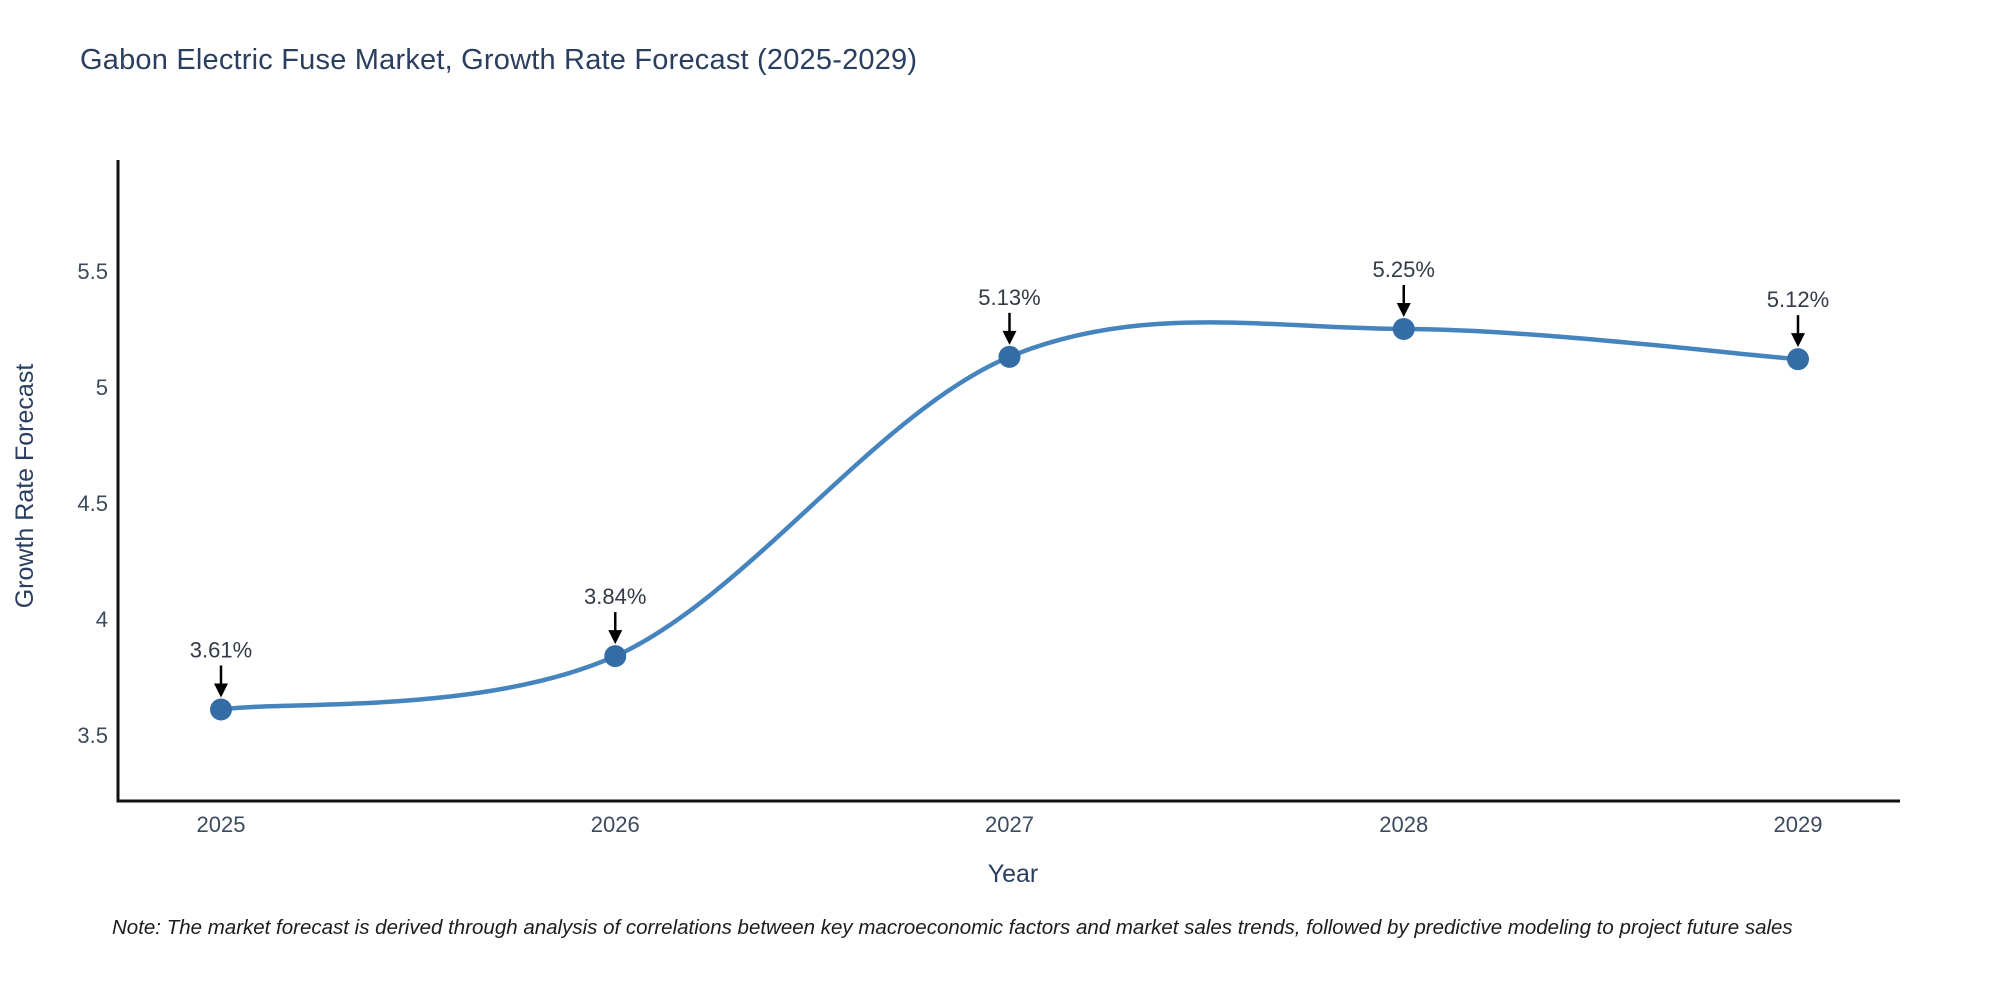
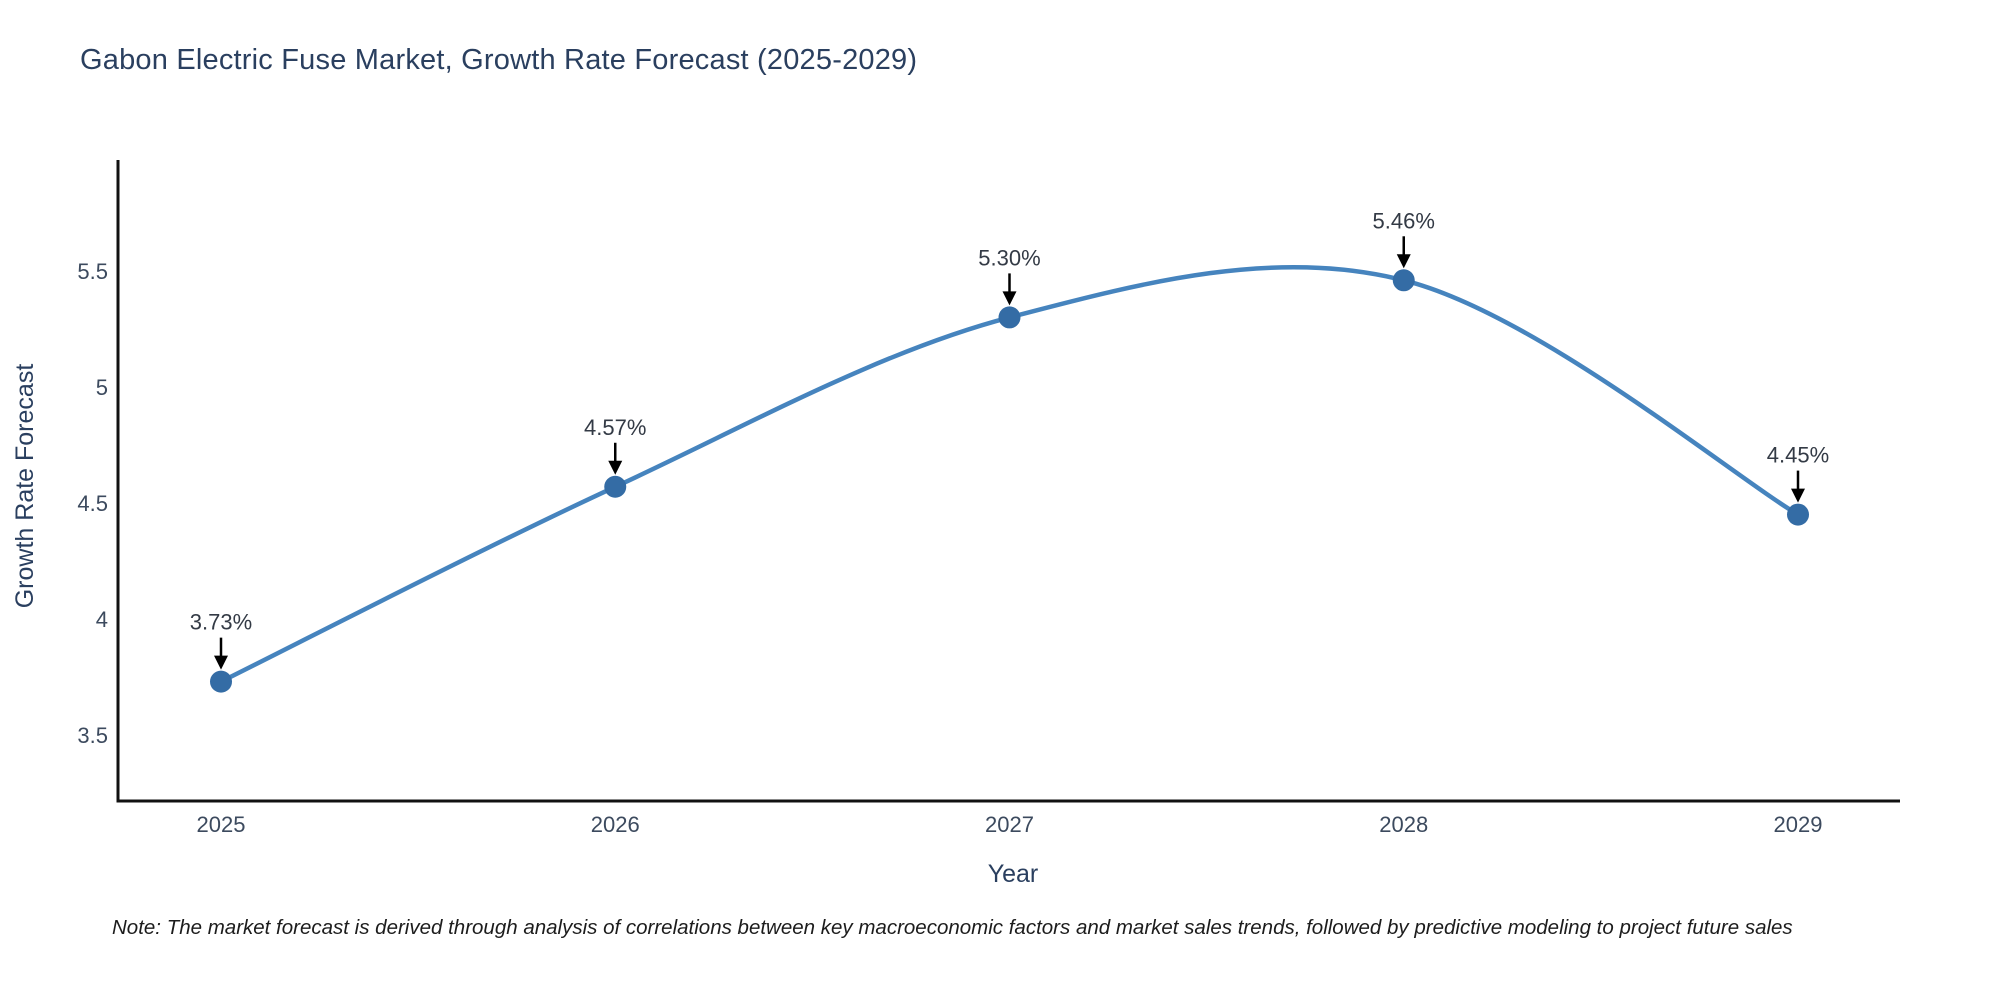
2025: 3.61% -> 3.73%
2026: 3.84% -> 4.57%
2027: 5.13% -> 5.30%
2028: 5.25% -> 5.46%
2029: 5.12% -> 4.45%
